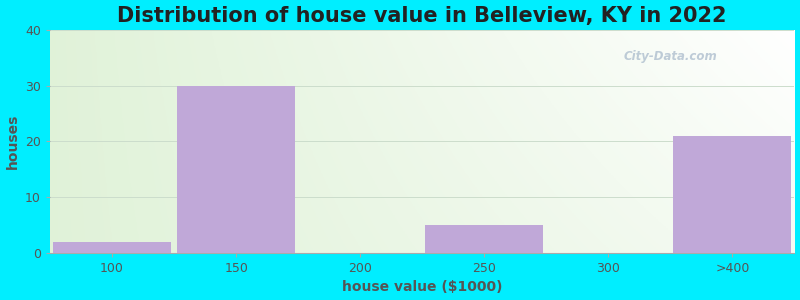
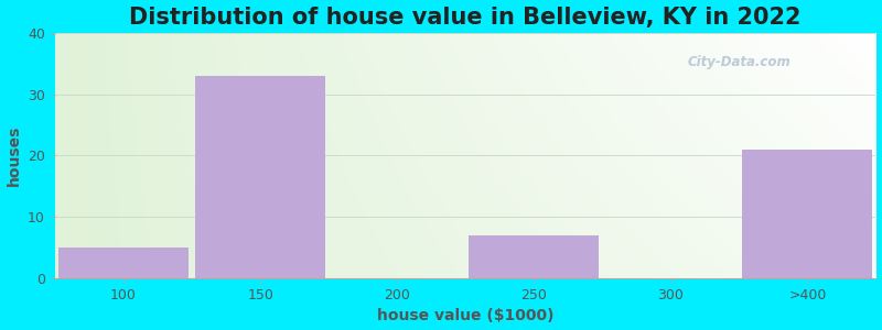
100: 2 -> 5
150: 30 -> 33
250: 5 -> 7
